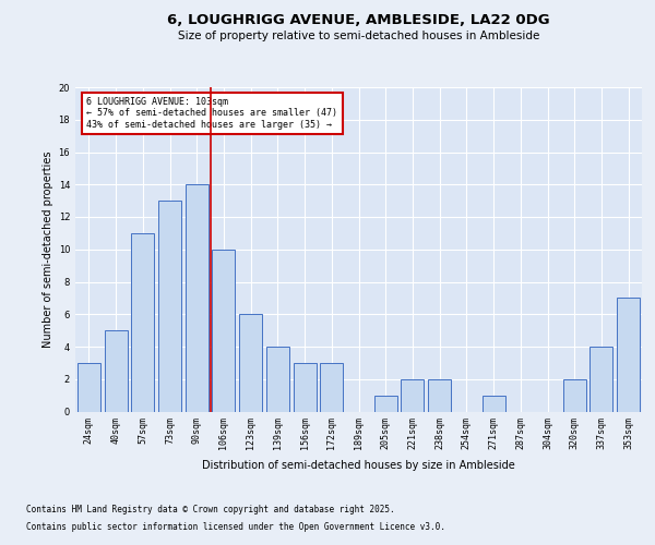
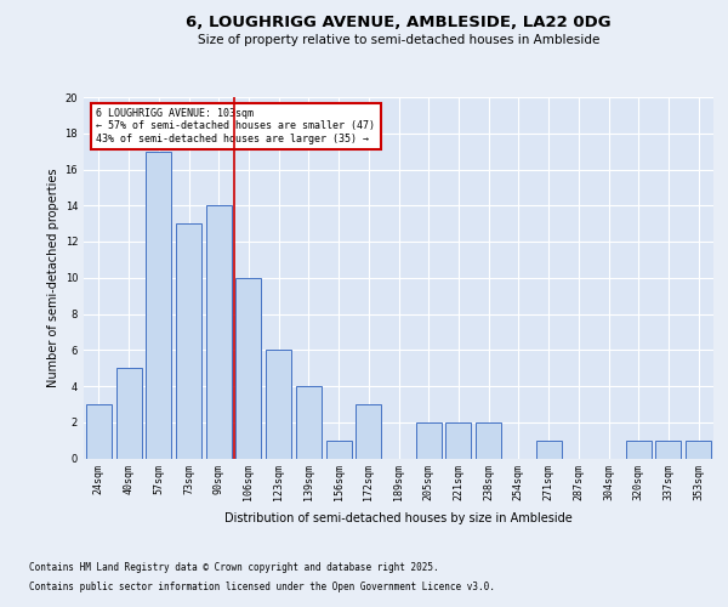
57sqm: 11 -> 17
156sqm: 3 -> 1
205sqm: 1 -> 2
320sqm: 2 -> 1
337sqm: 4 -> 1
353sqm: 7 -> 1
